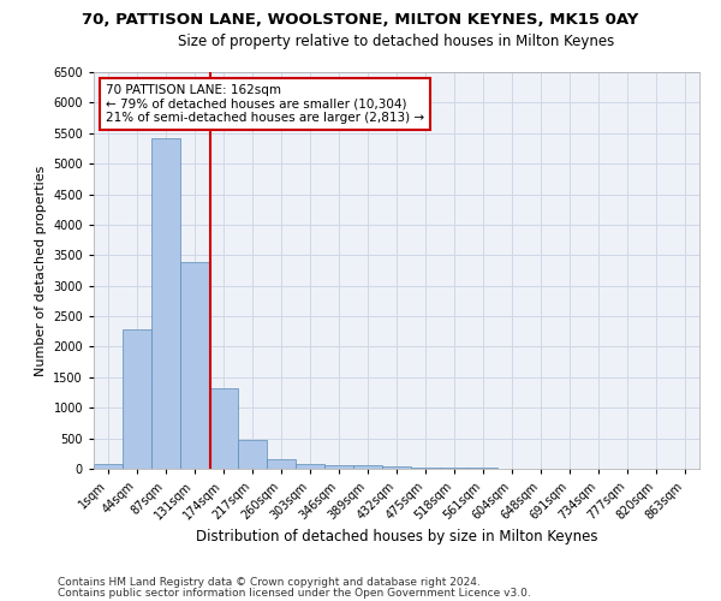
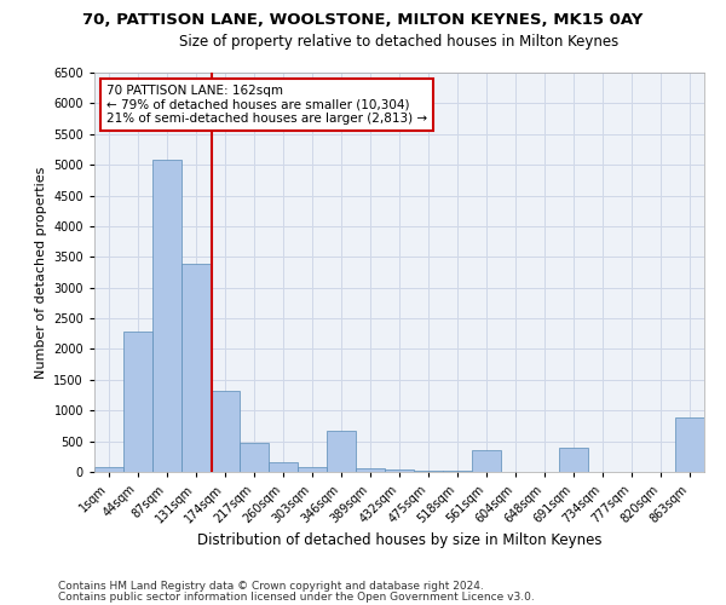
87sqm: 5420 -> 5080
346sqm: 60 -> 660
561sqm: 10 -> 360
691sqm: 0 -> 400
863sqm: 0 -> 880
